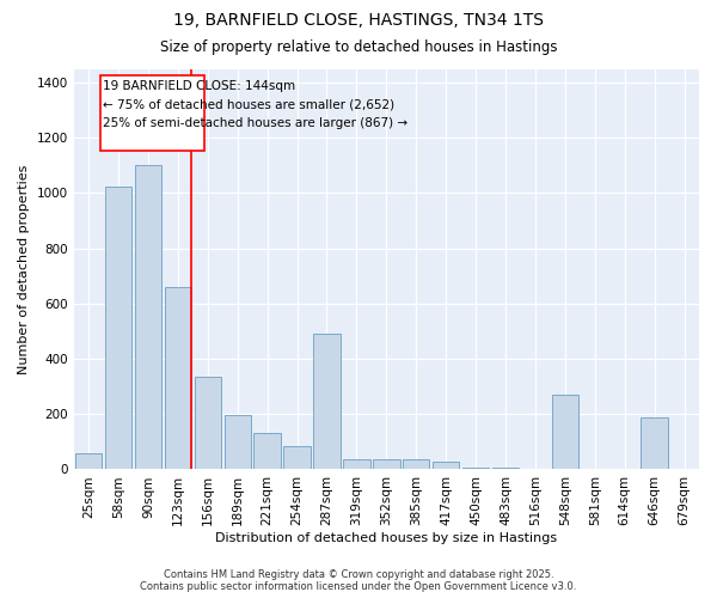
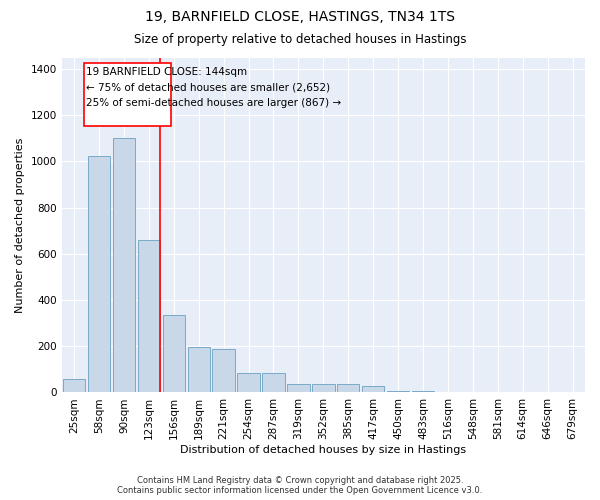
221sqm: 130 -> 190
287sqm: 490 -> 85
548sqm: 270 -> 2
646sqm: 190 -> 1
